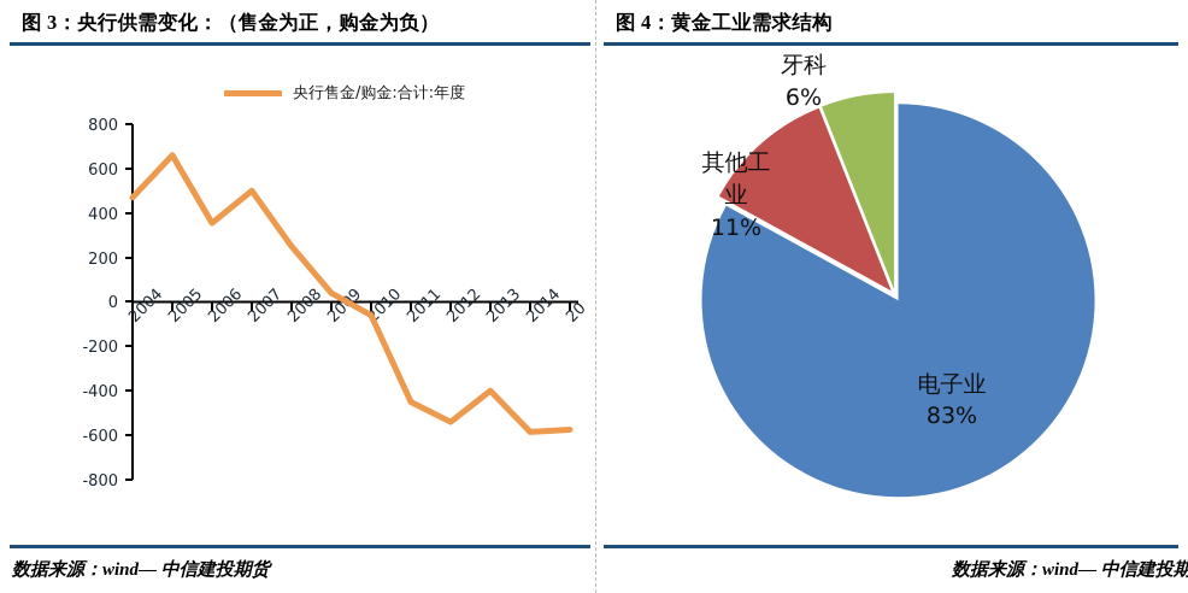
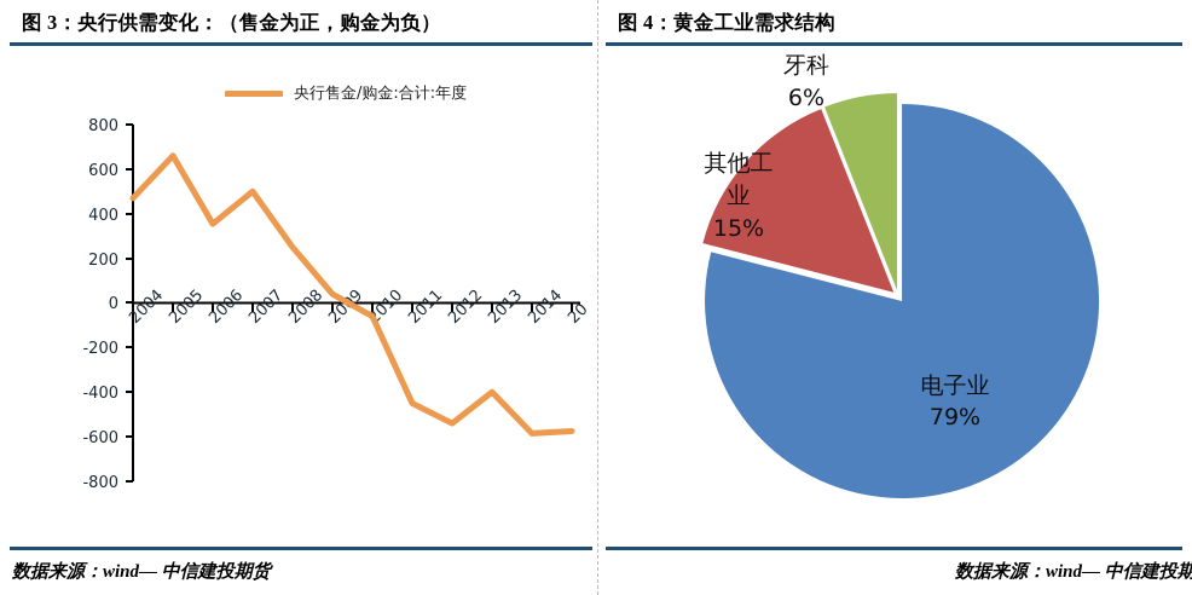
图 4：黄金工业需求结构/电子业: 83% -> 79%
图 4：黄金工业需求结构/其他工业: 11% -> 15%
